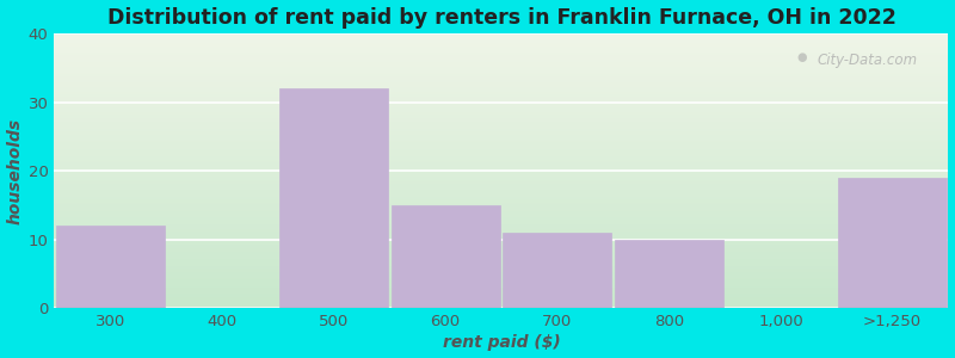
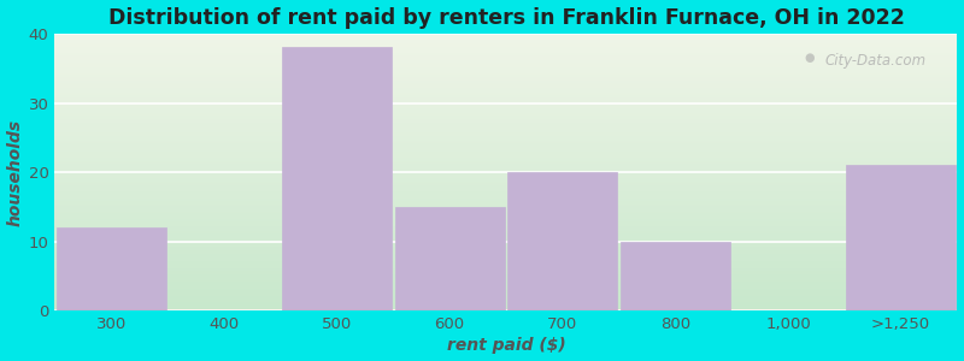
500: 32 -> 38
700: 11 -> 20
>1,250: 19 -> 21
